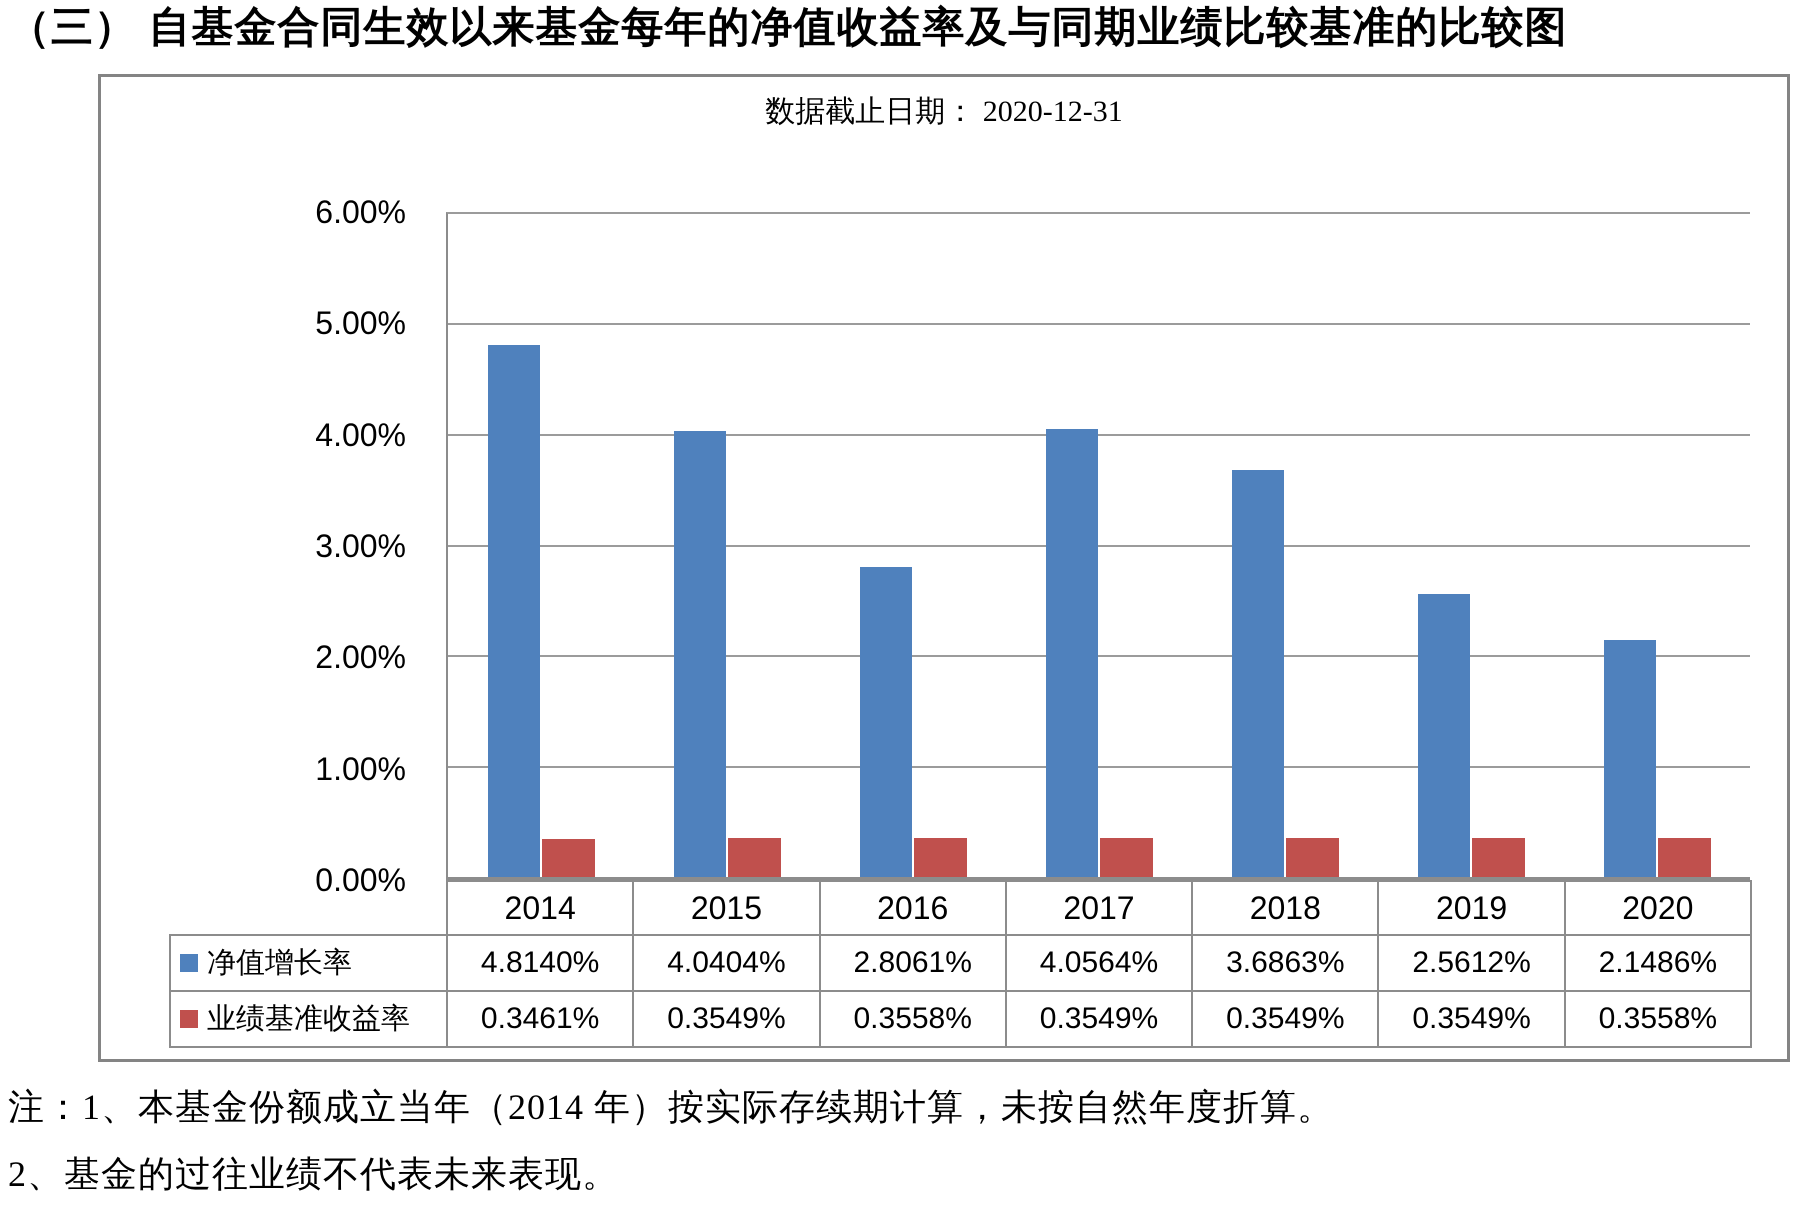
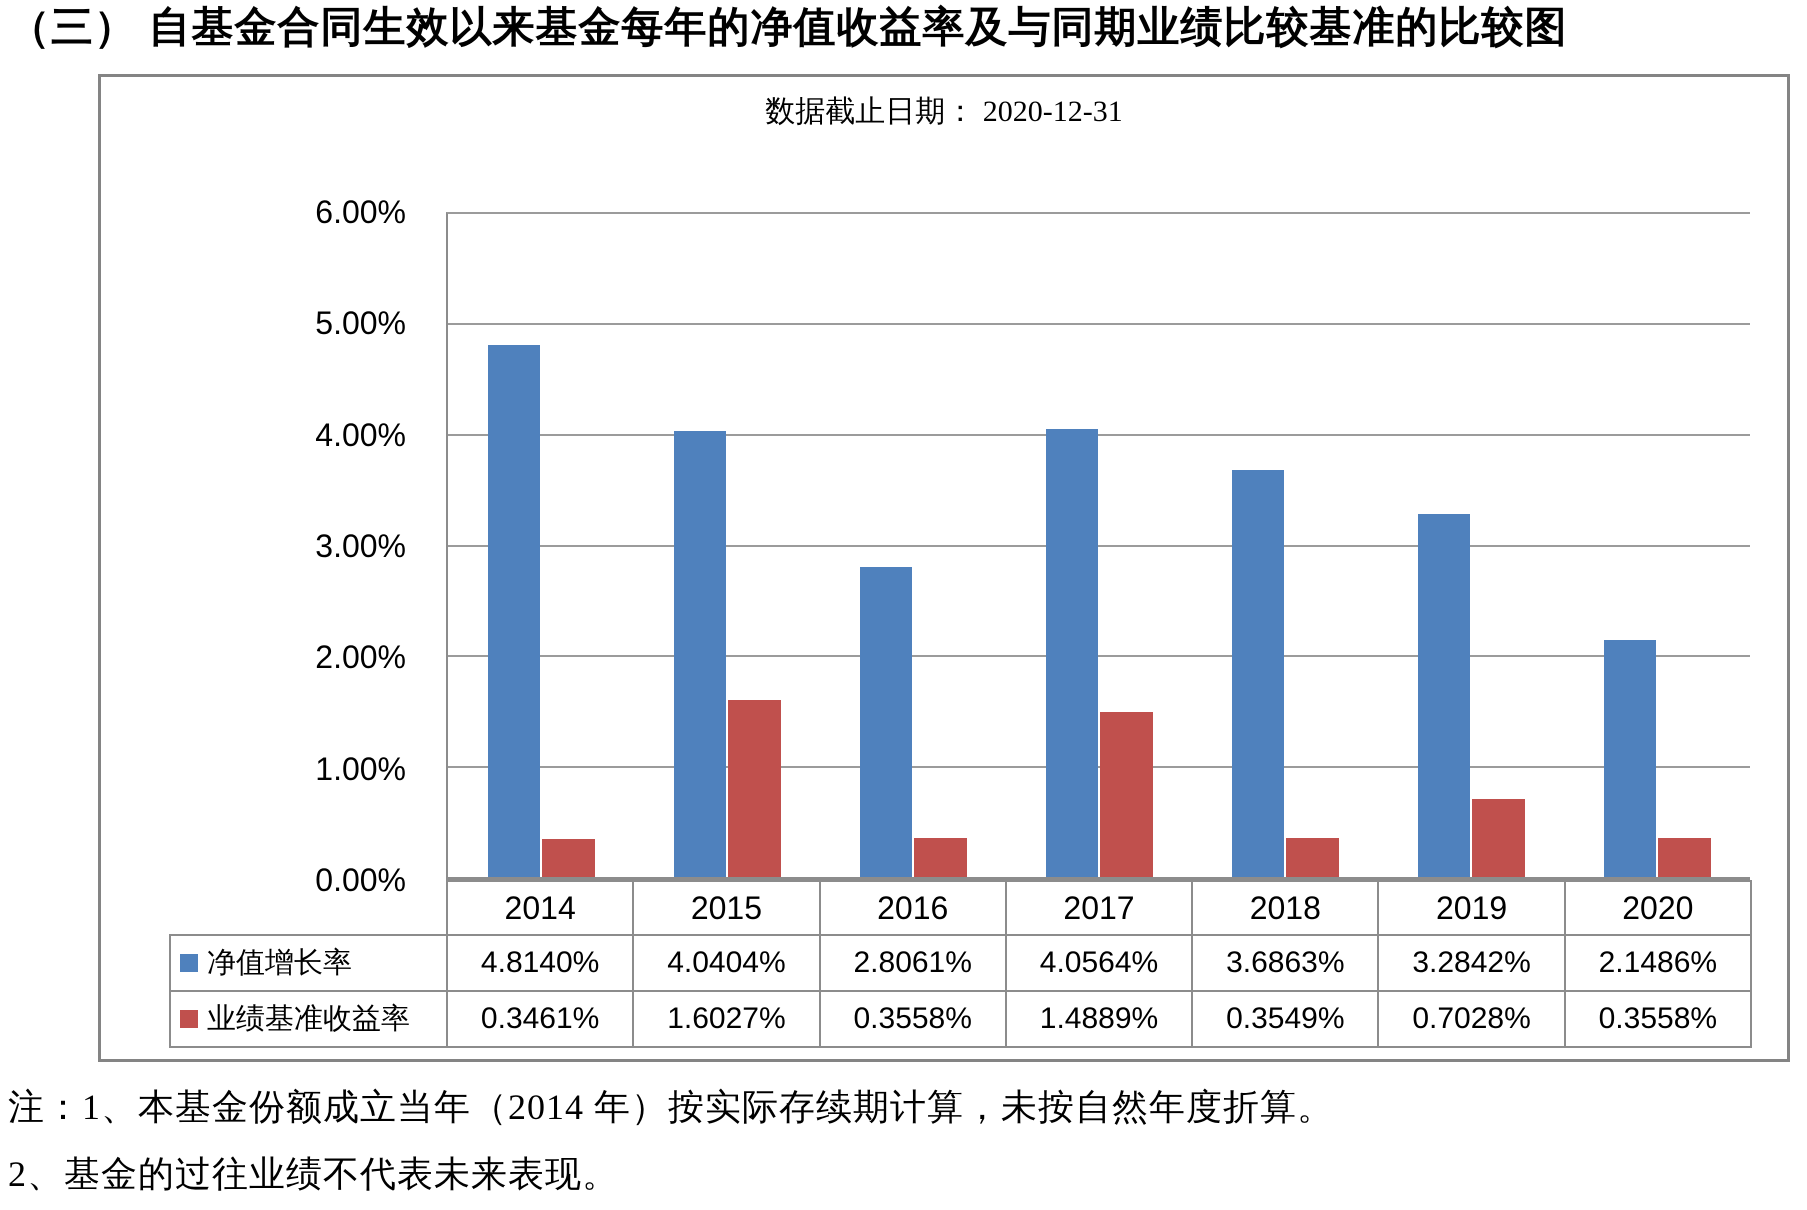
业绩基准收益率/2015: 0.3549% -> 1.6027%
业绩基准收益率/2017: 0.3549% -> 1.4889%
净值增长率/2019: 2.5612% -> 3.2842%
业绩基准收益率/2019: 0.3549% -> 0.7028%
